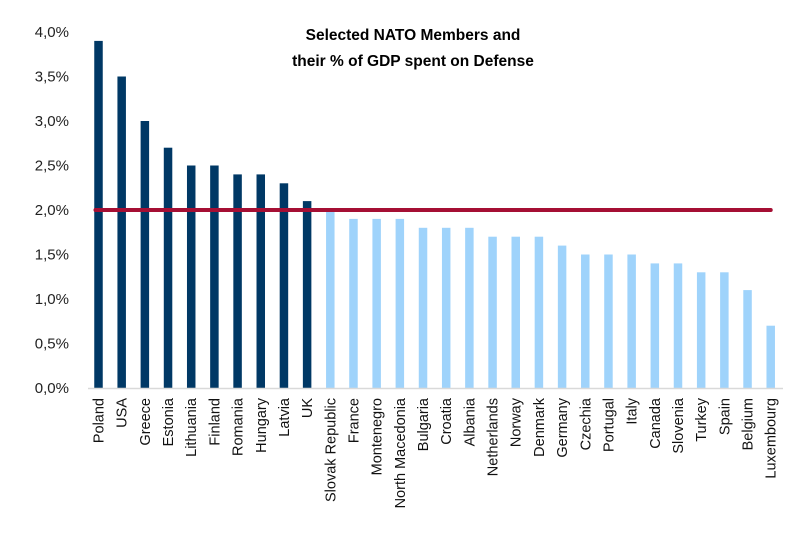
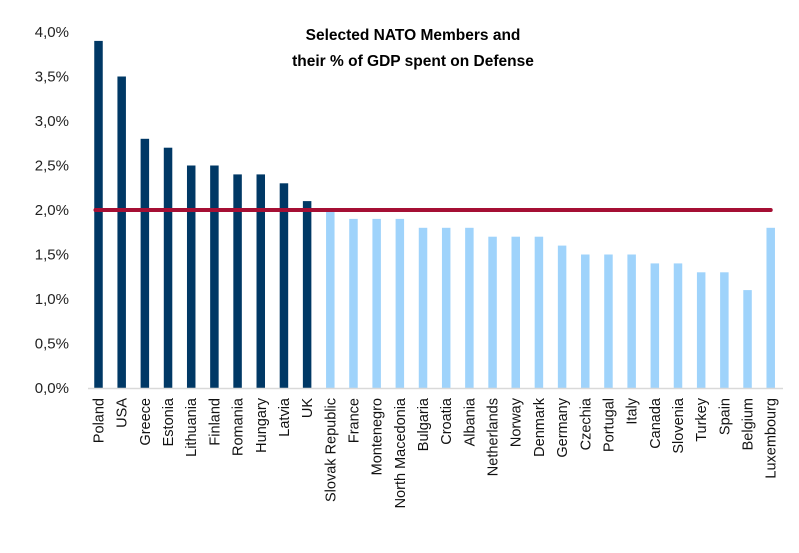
Greece: 3,0% -> 2,8%
Luxembourg: 0,7% -> 1,8%
